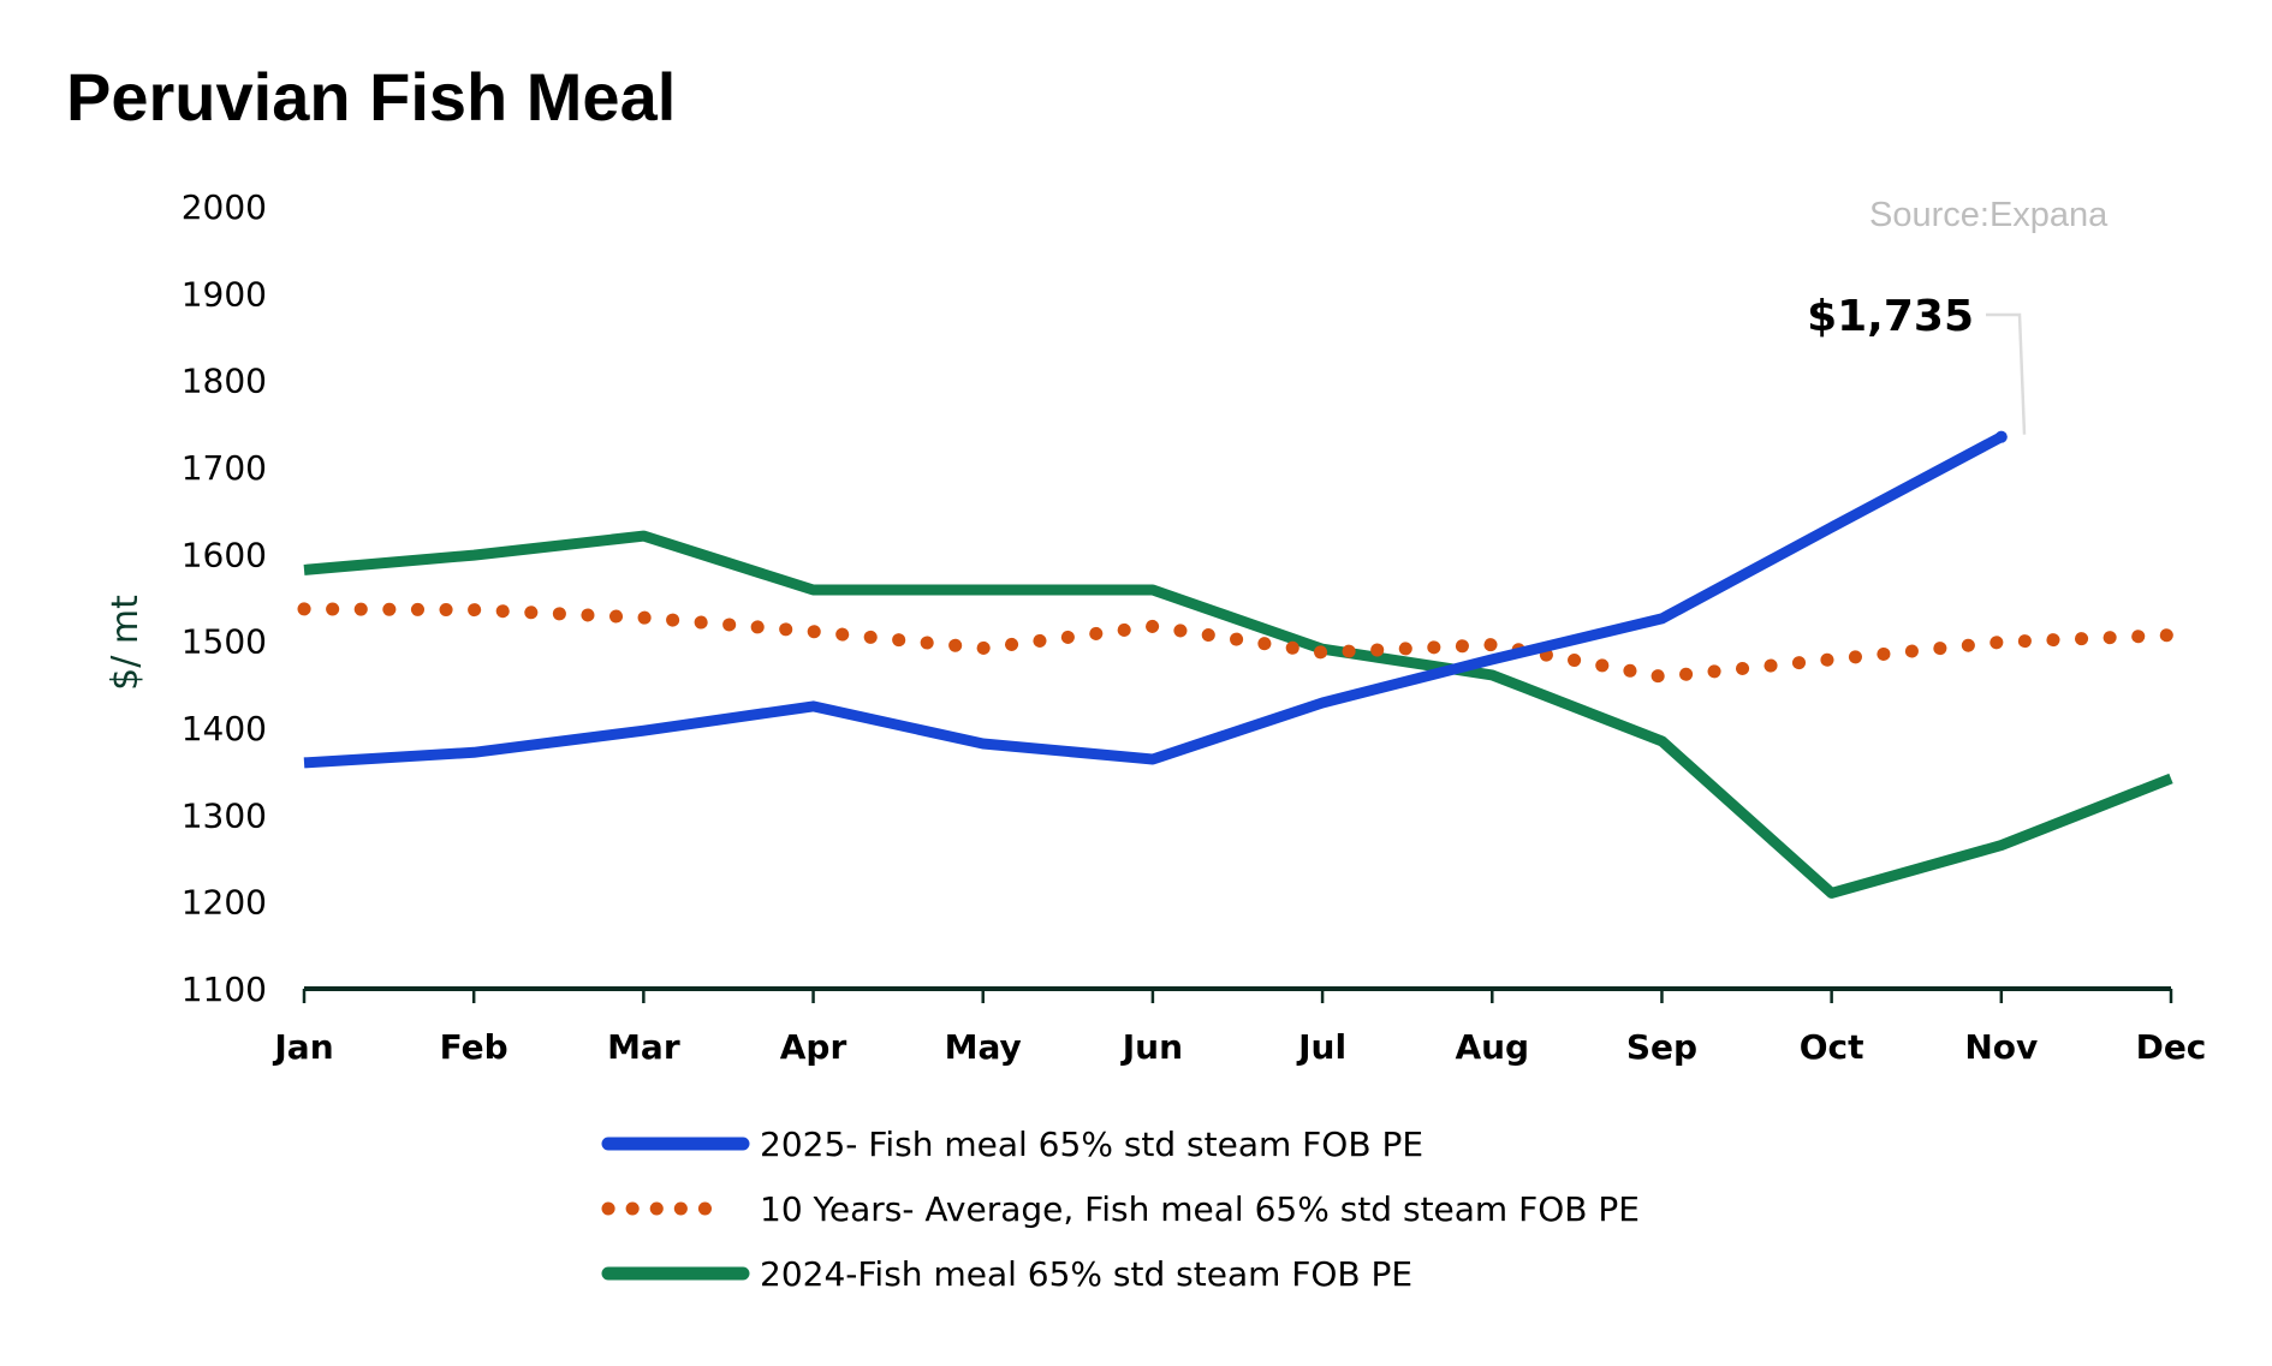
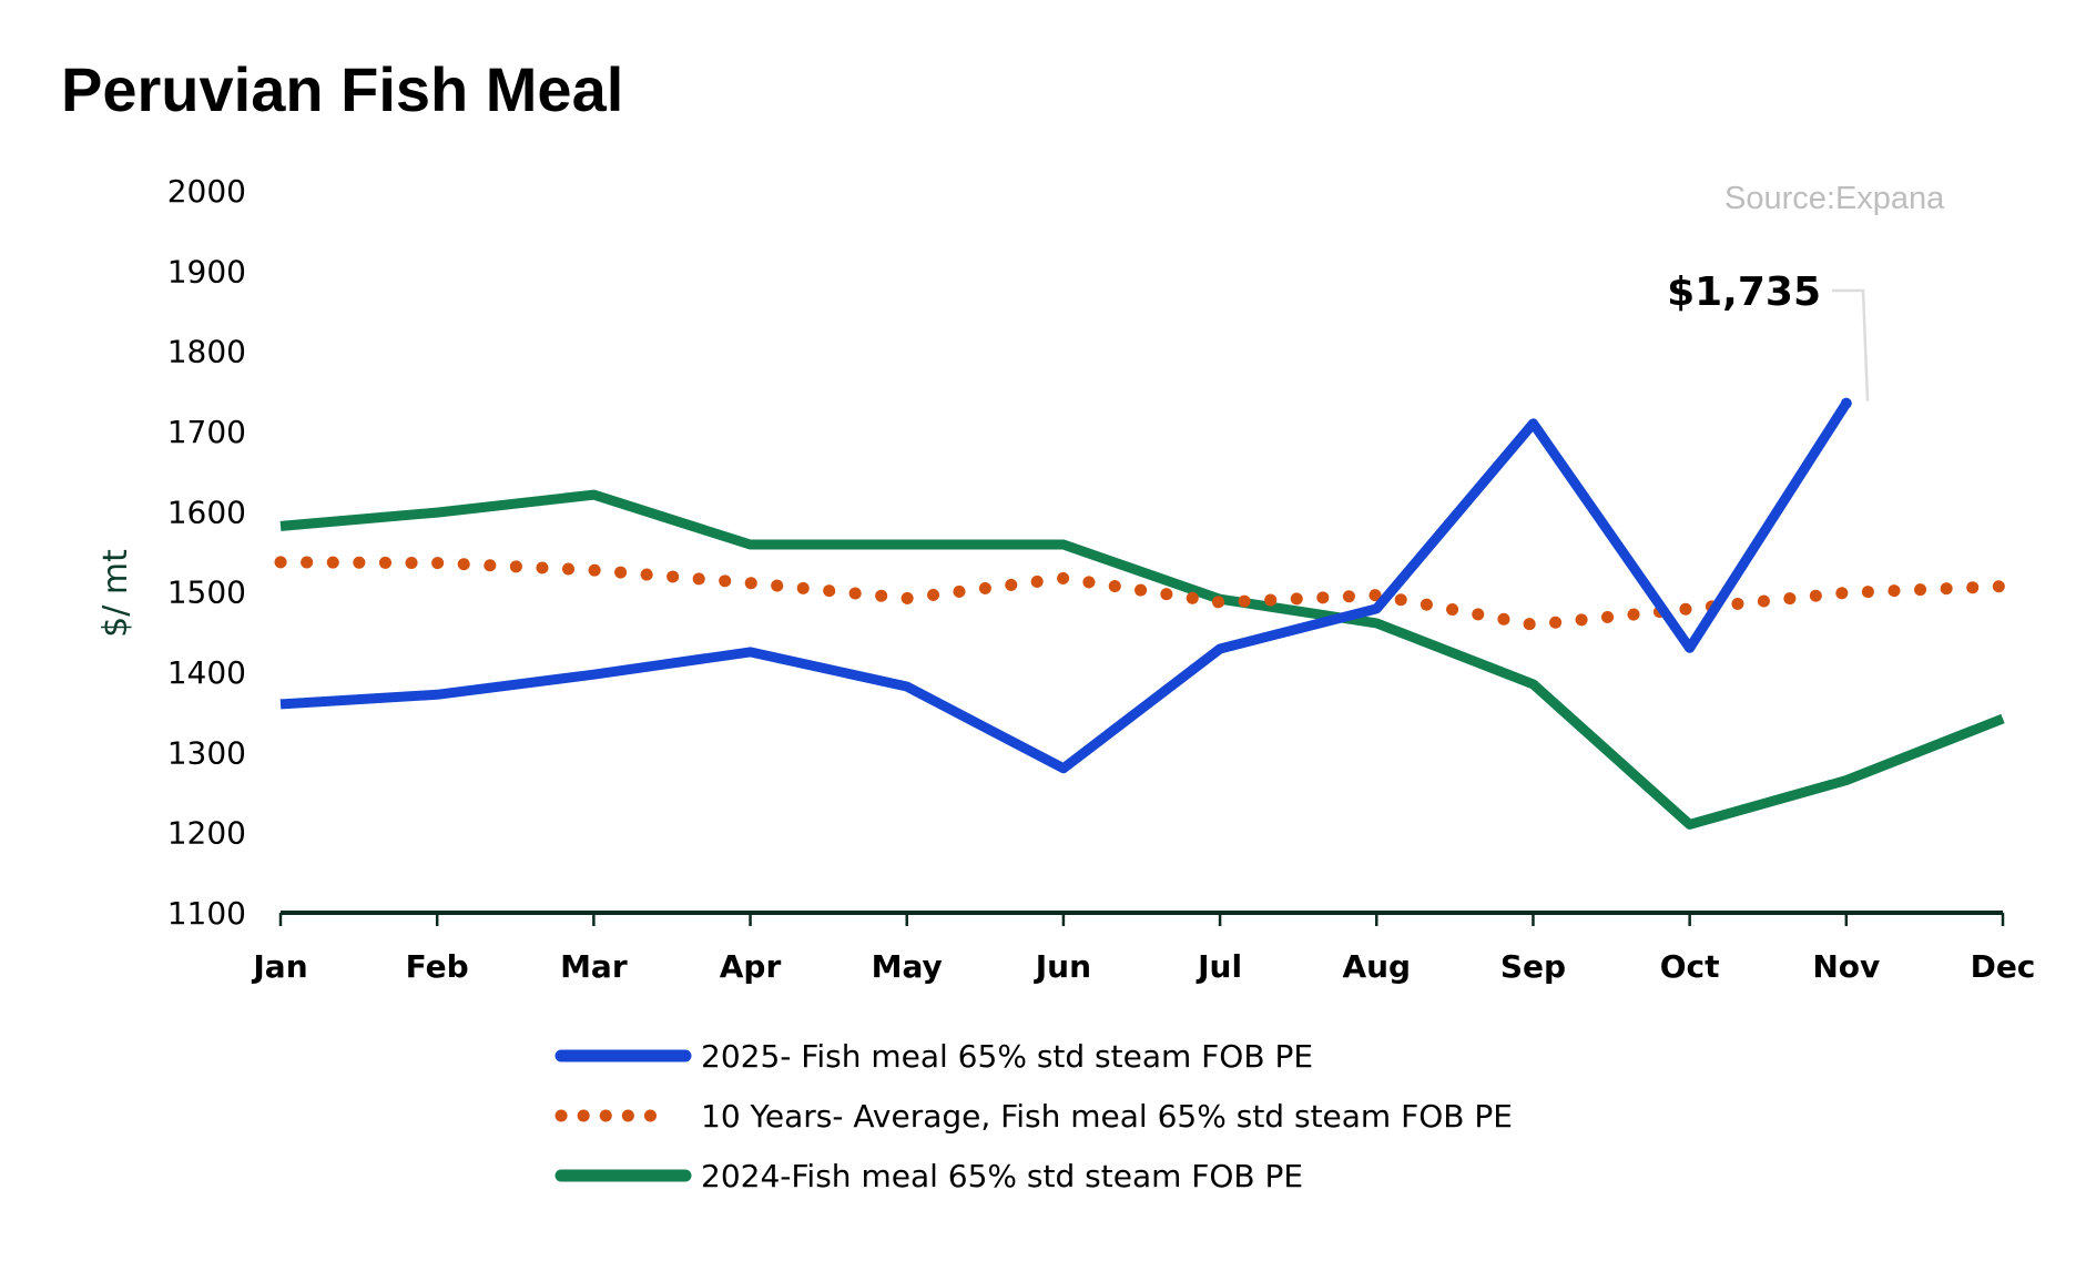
2025- Fish meal 65% std steam FOB PE/Jun: 1360 -> 1280
2025- Fish meal 65% std steam FOB PE/Sep: 1530 -> 1710
2025- Fish meal 65% std steam FOB PE/Oct: 1630 -> 1430
